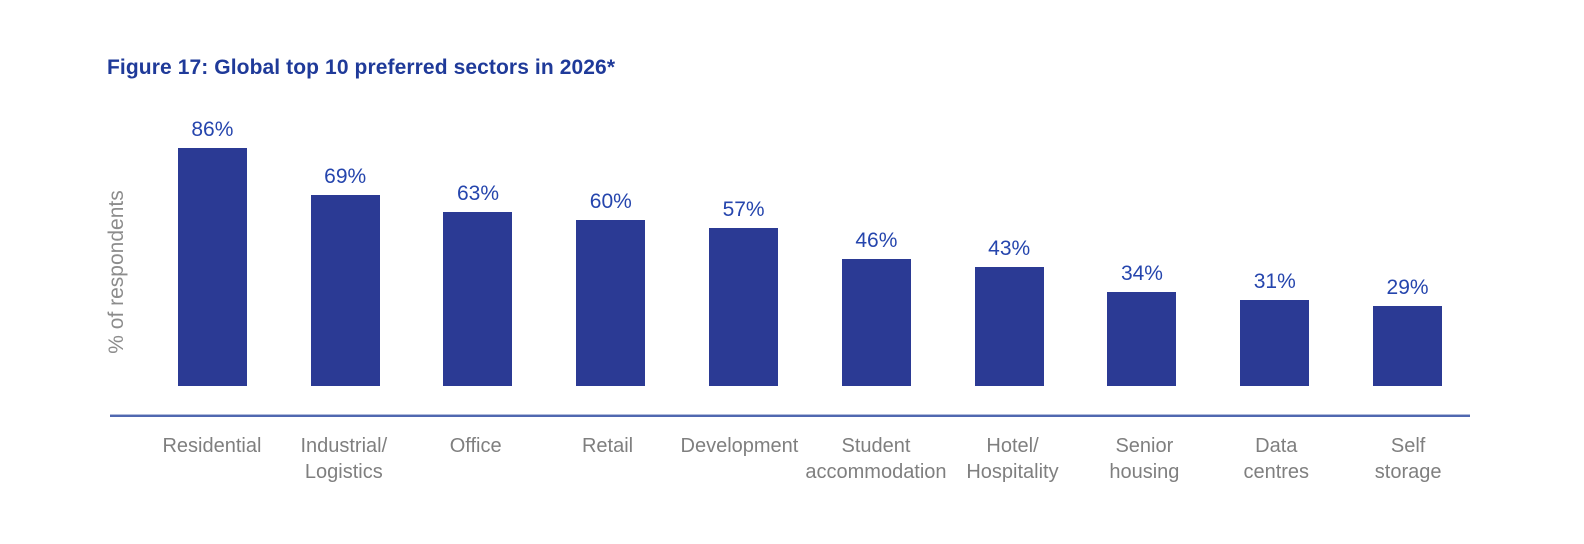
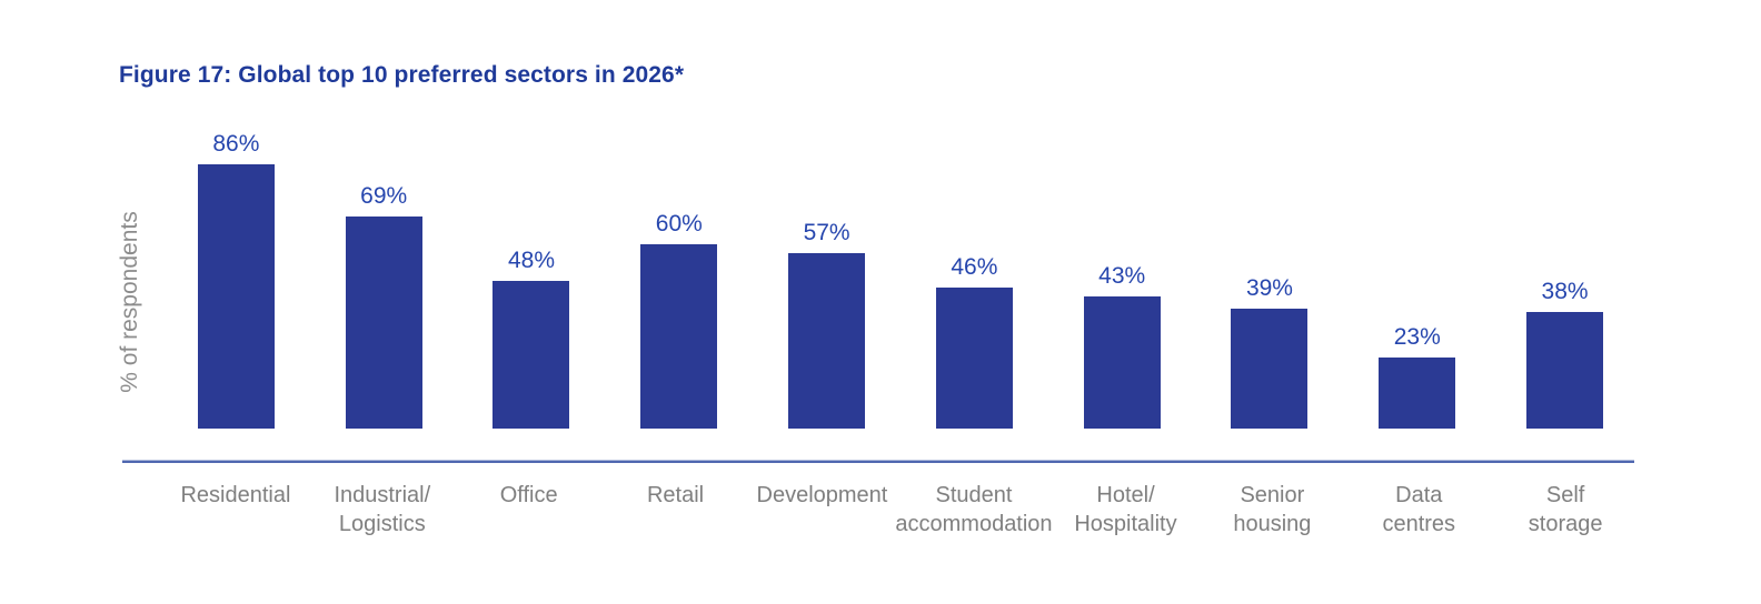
Office: 63% -> 48%
Senior housing: 34% -> 39%
Data centres: 31% -> 23%
Self storage: 29% -> 38%
